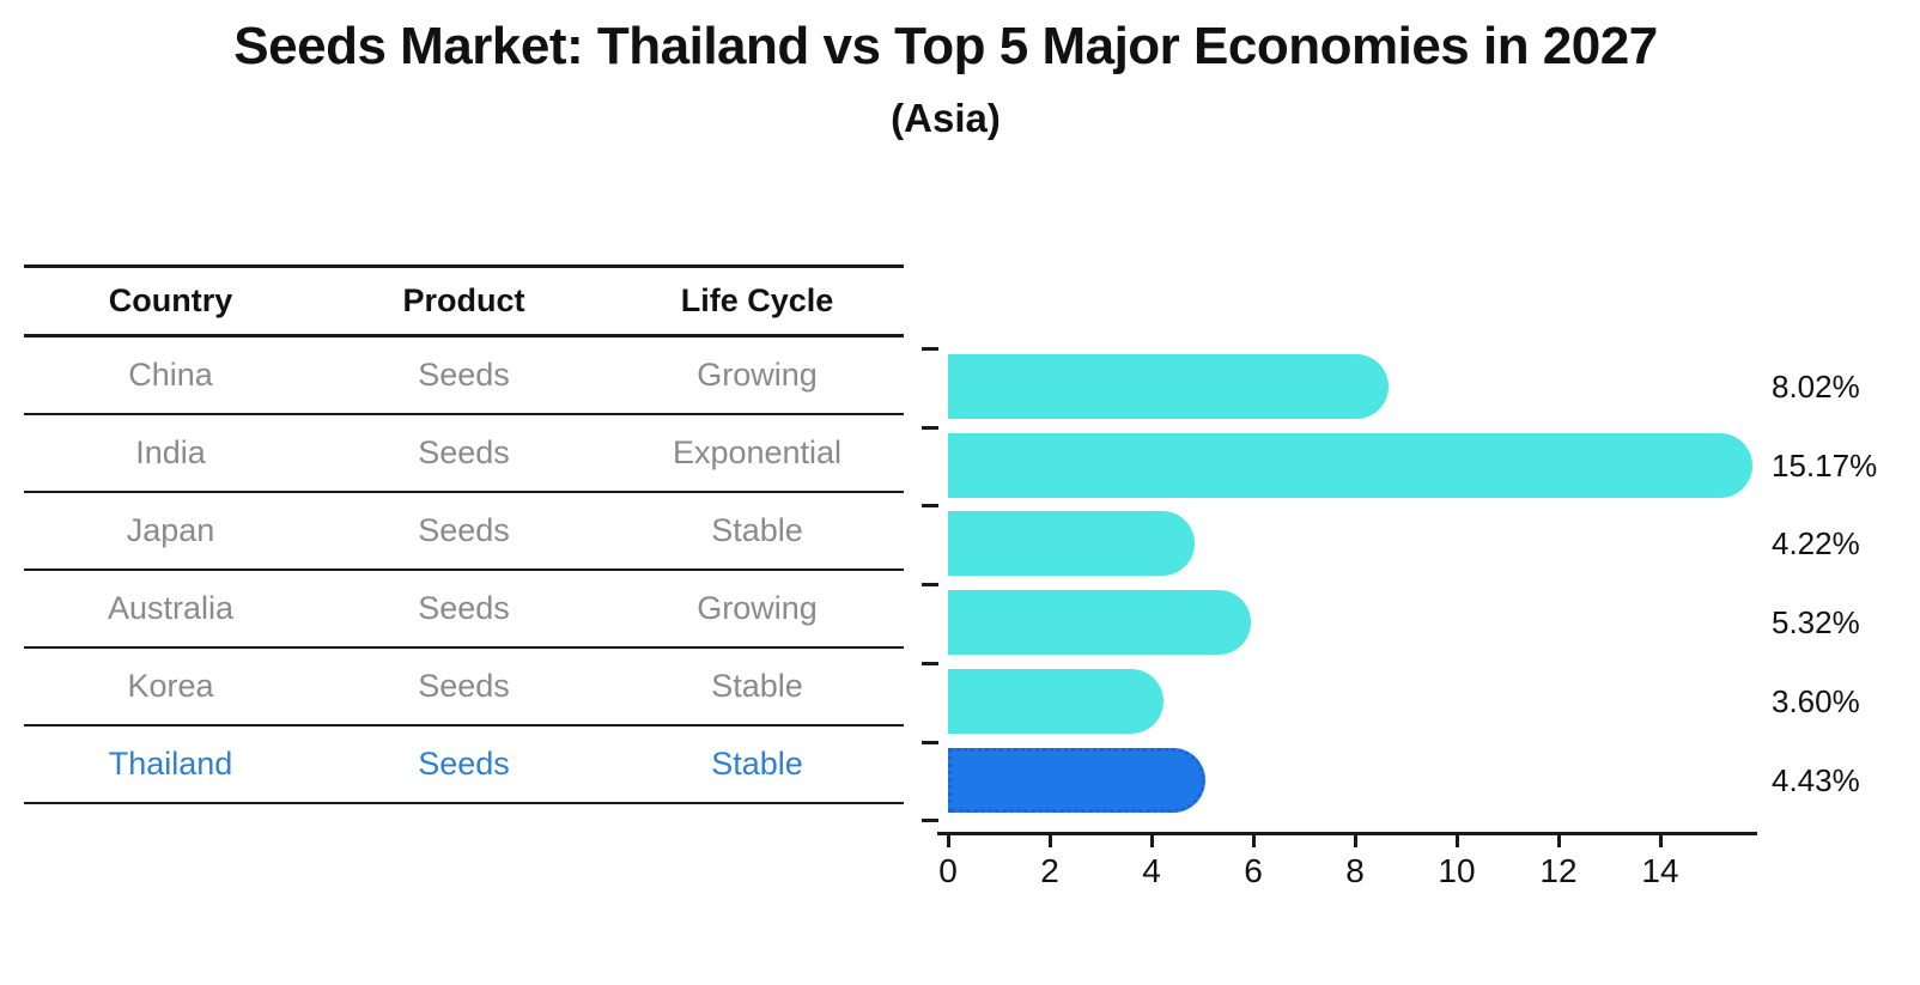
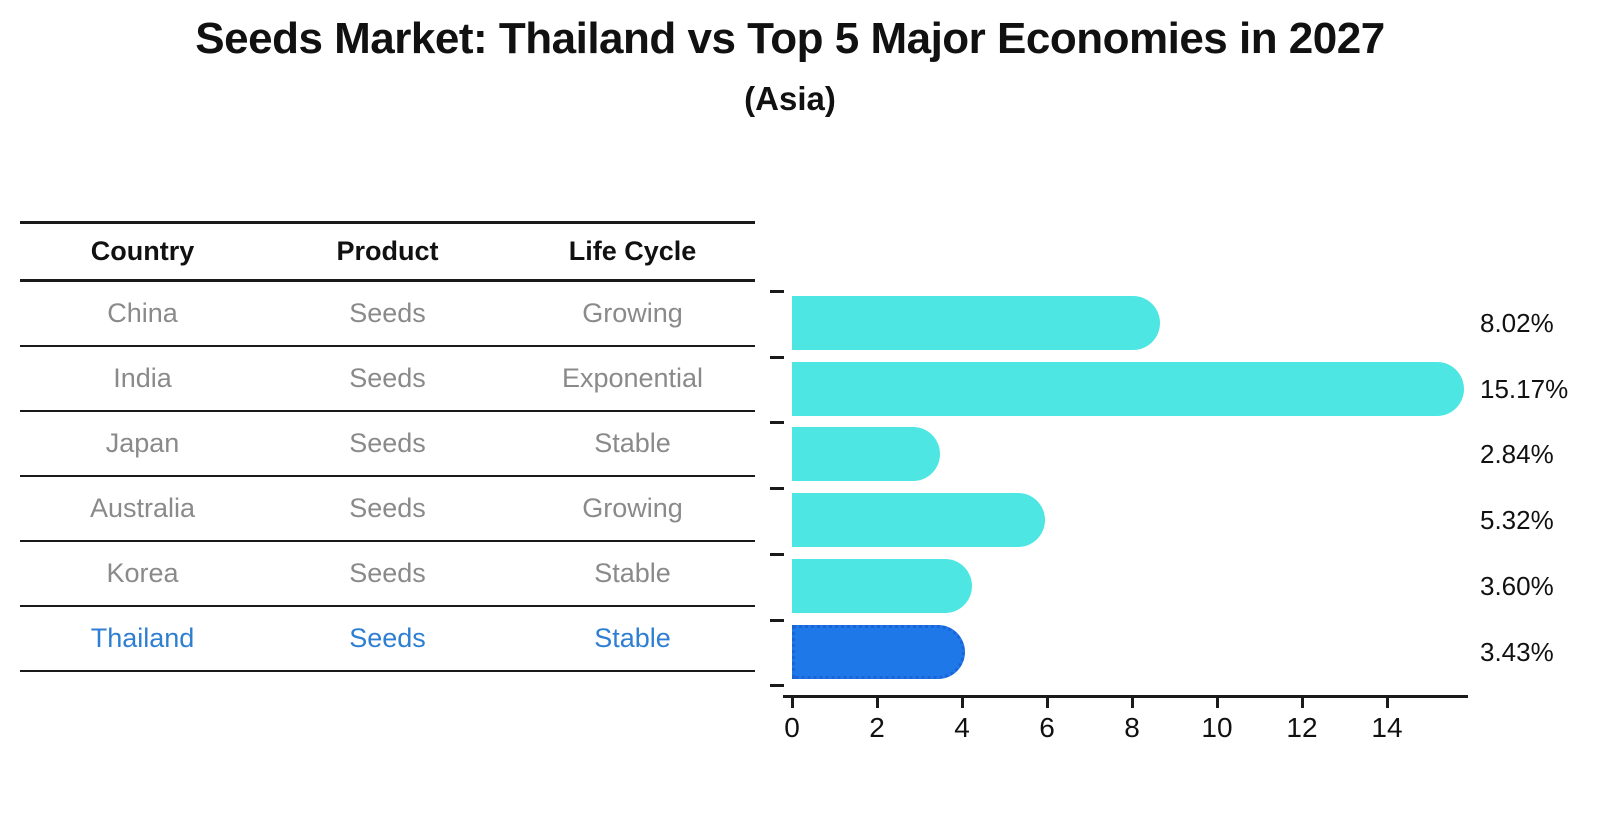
Japan: 4.22% -> 2.84%
Thailand: 4.43% -> 3.43%
